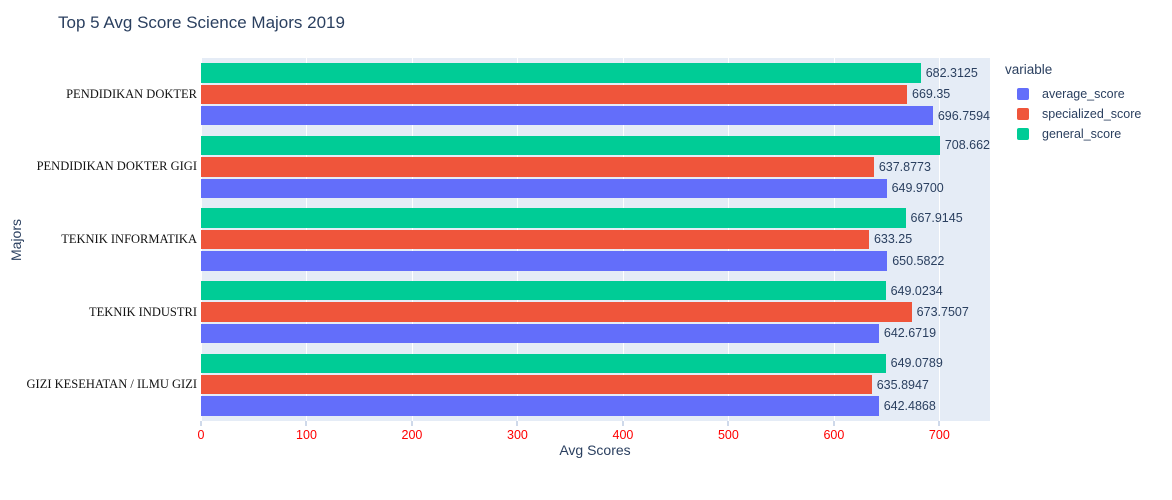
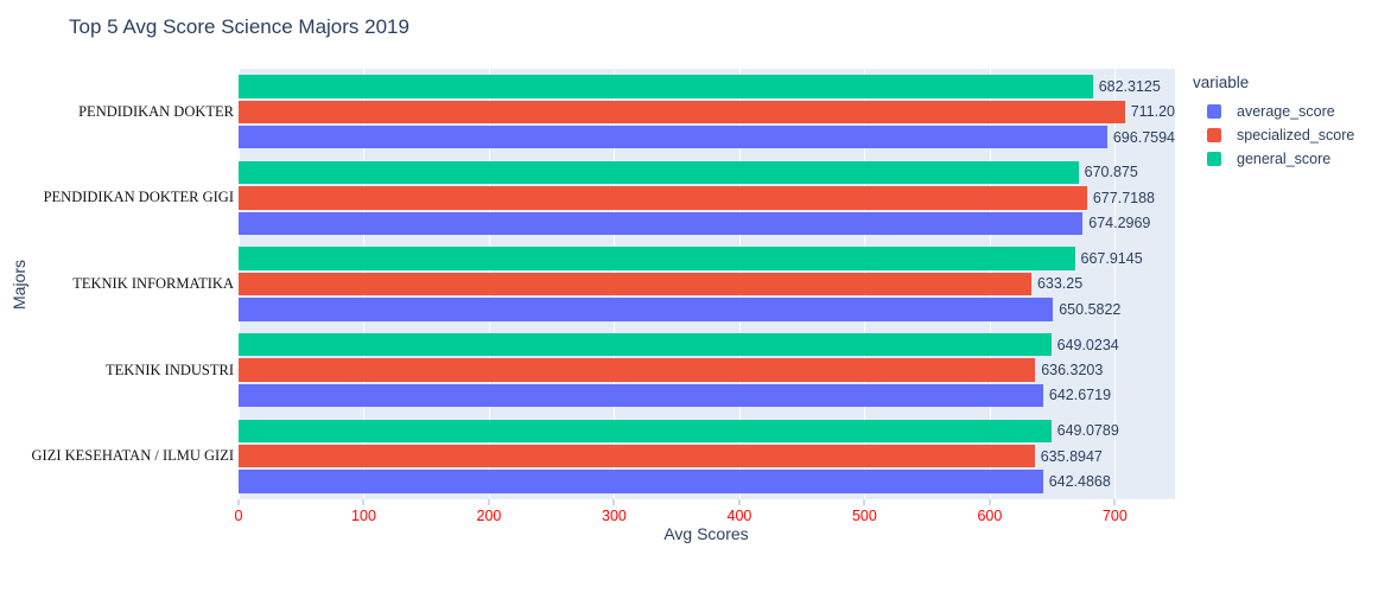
specialized_score/PENDIDIKAN DOKTER: 669.35 -> 711.20
average_score/PENDIDIKAN DOKTER GIGI: 649.9700 -> 674.2969
specialized_score/PENDIDIKAN DOKTER GIGI: 637.8773 -> 677.7188
general_score/PENDIDIKAN DOKTER GIGI: 708.662 -> 670.875
specialized_score/TEKNIK INDUSTRI: 673.7507 -> 636.3203
